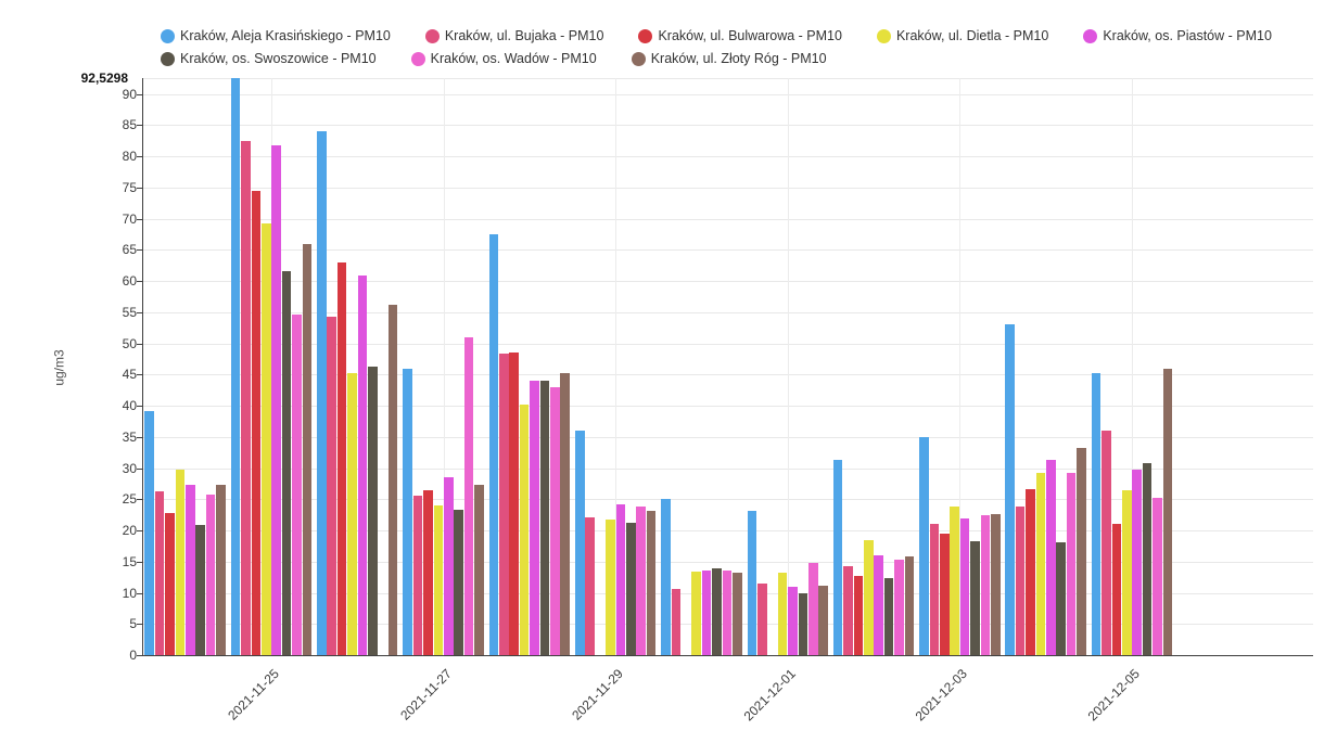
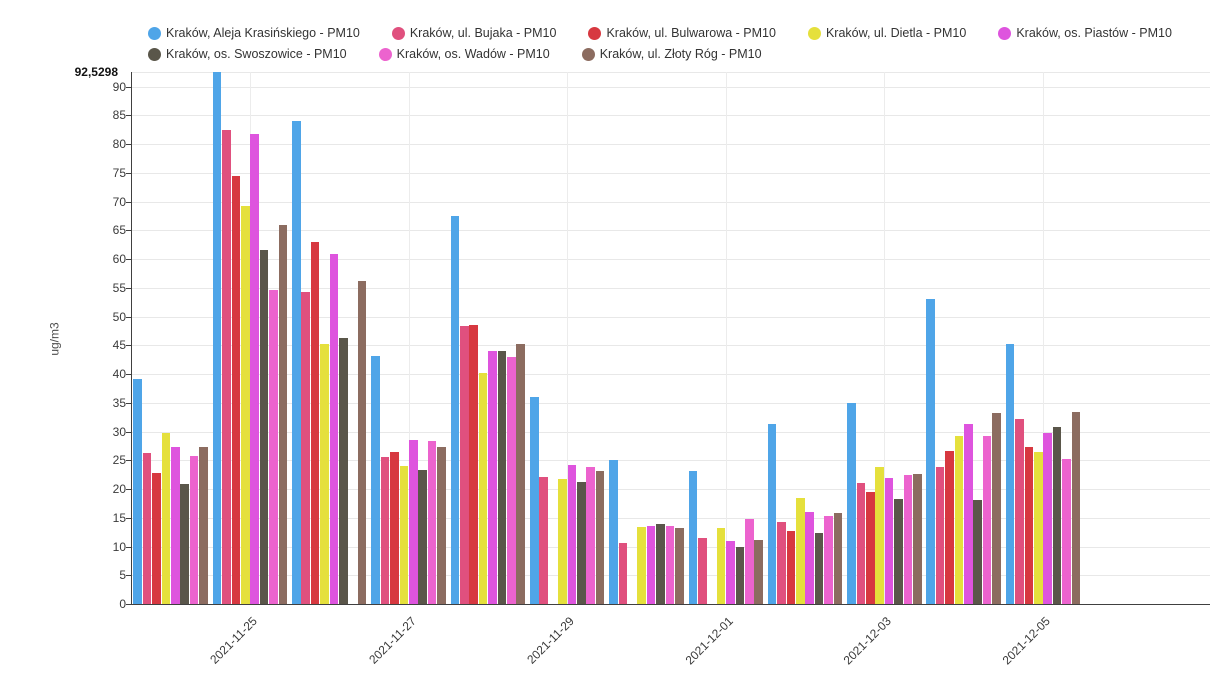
Kraków, Aleja Krasińskiego - PM10/2021-11-27: 46 -> 43
Kraków, os. Wadów - PM10/2021-11-27: 51 -> 28
Kraków, ul. Bujaka - PM10/2021-12-05: 36 -> 32
Kraków, ul. Bulwarowa - PM10/2021-12-05: 21 -> 27
Kraków, ul. Złoty Róg - PM10/2021-12-05: 46 -> 33
